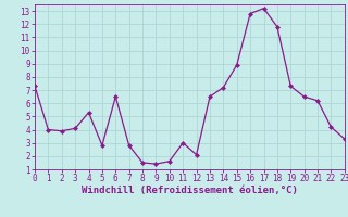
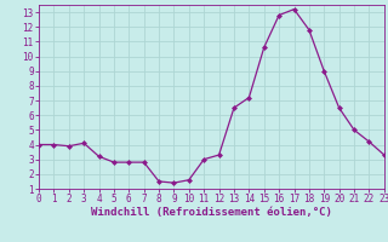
0: 7.3 -> 4.0
4: 5.3 -> 3.2
6: 6.5 -> 2.8
12: 2.1 -> 3.3
15: 8.9 -> 10.6
19: 7.3 -> 9.0
21: 6.2 -> 5.0
